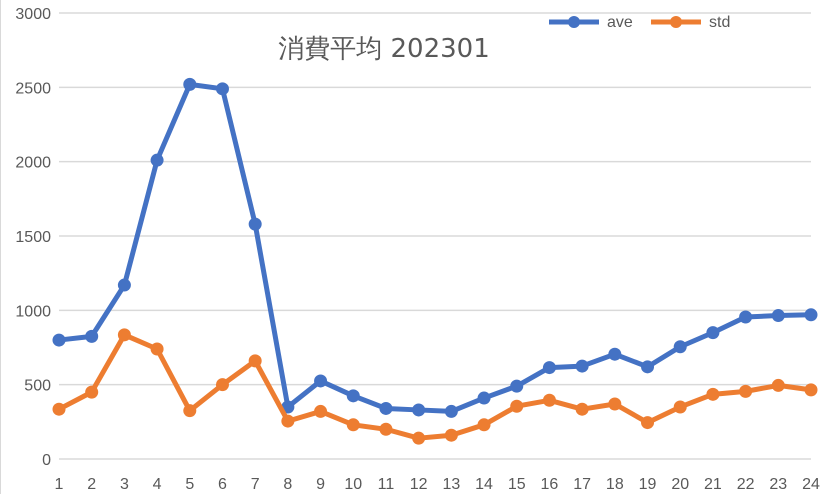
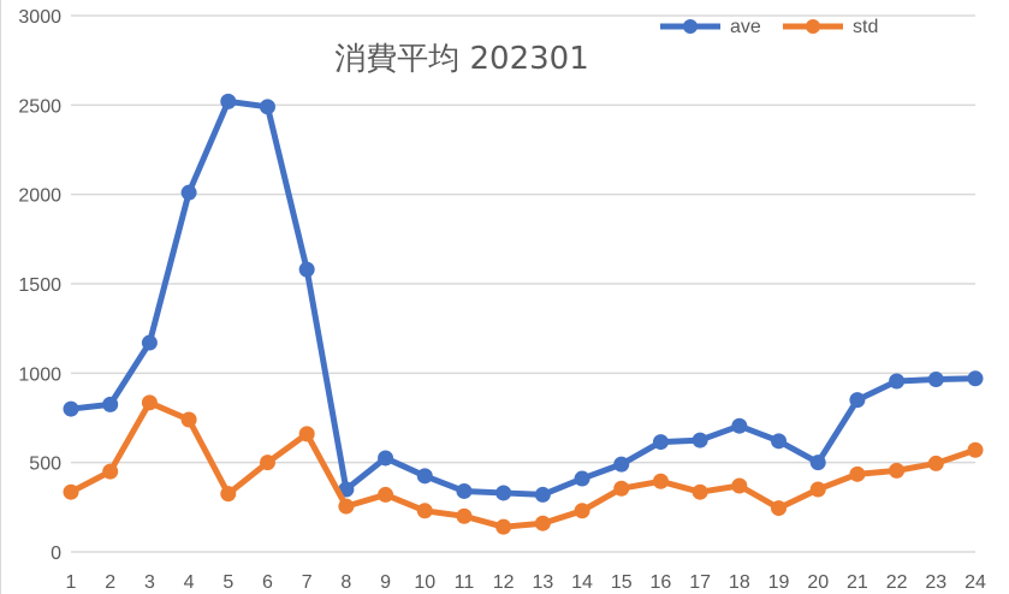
ave/20: 760 -> 500
std/24: 460 -> 570
